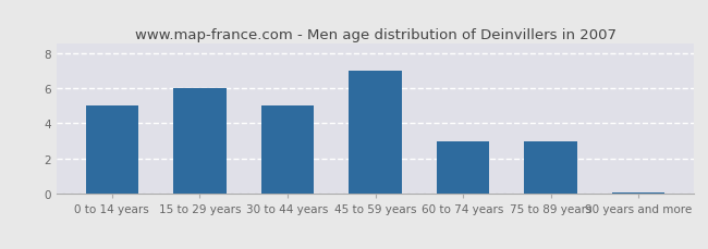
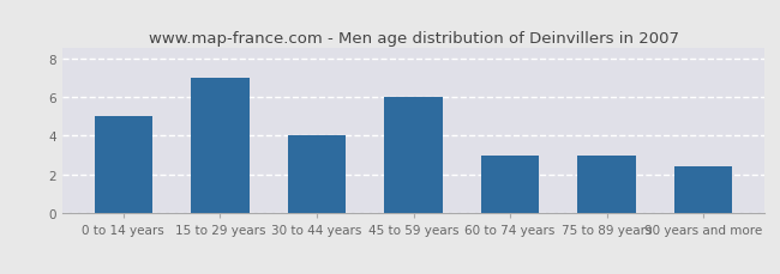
15 to 29 years: 6.0 -> 7.0
30 to 44 years: 5.0 -> 4.0
45 to 59 years: 7.0 -> 6.0
90 years and more: 0.1 -> 2.4
